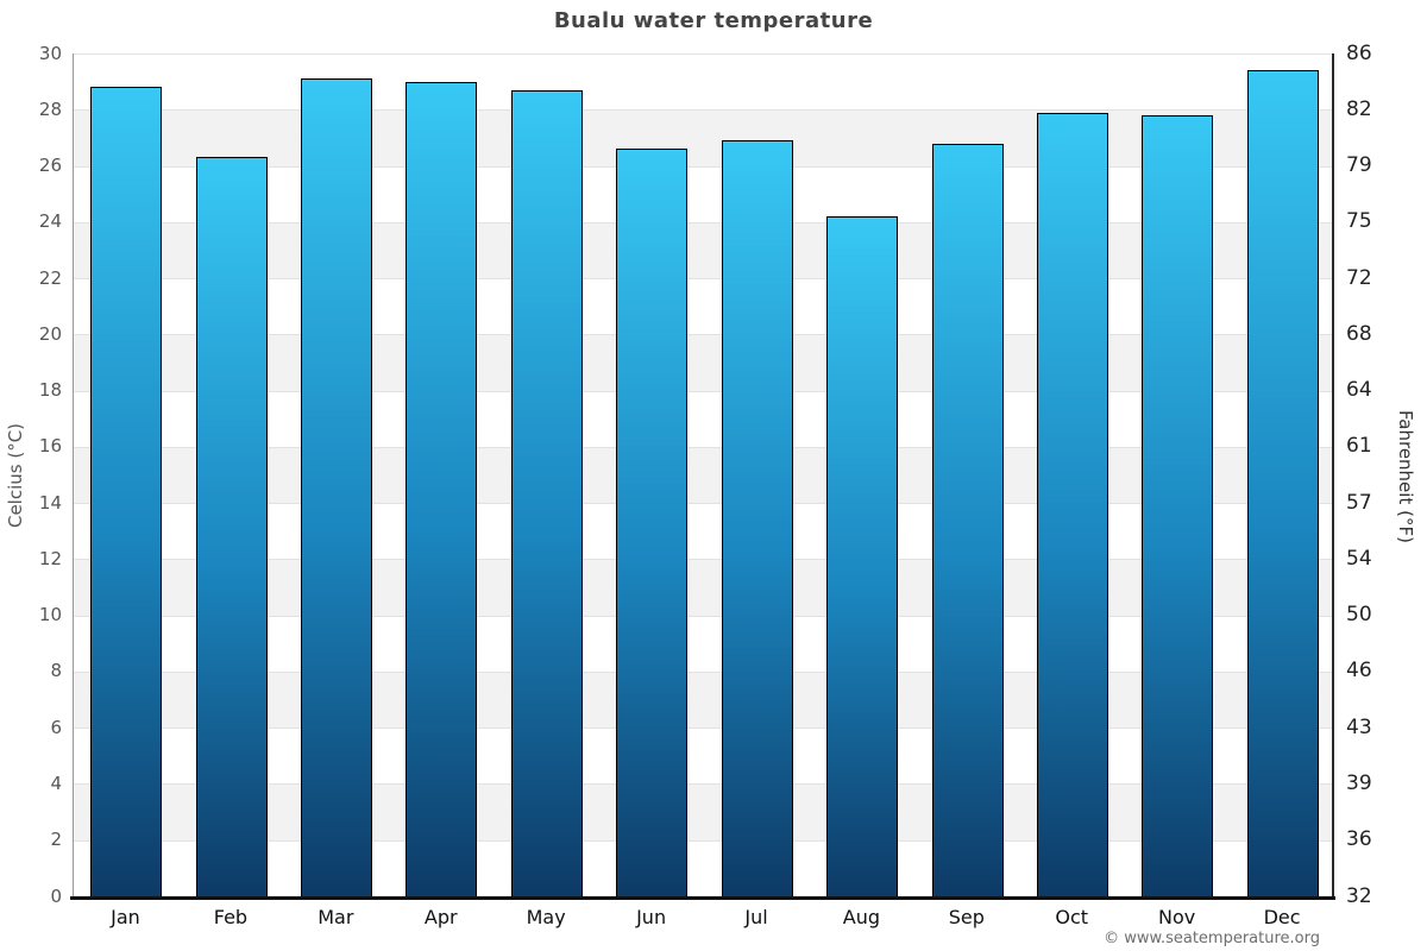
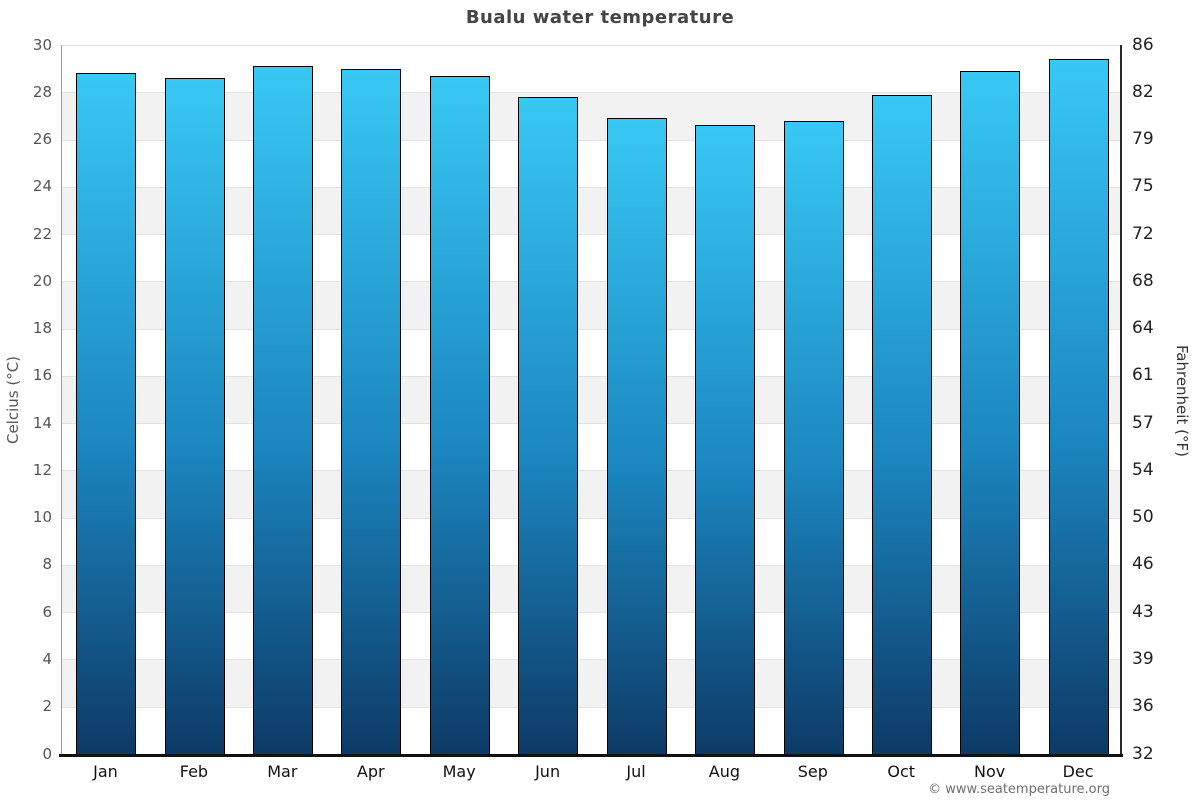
Feb: 26.3 -> 28.6
Jun: 26.6 -> 27.8
Aug: 24.2 -> 26.6
Nov: 27.8 -> 28.9
